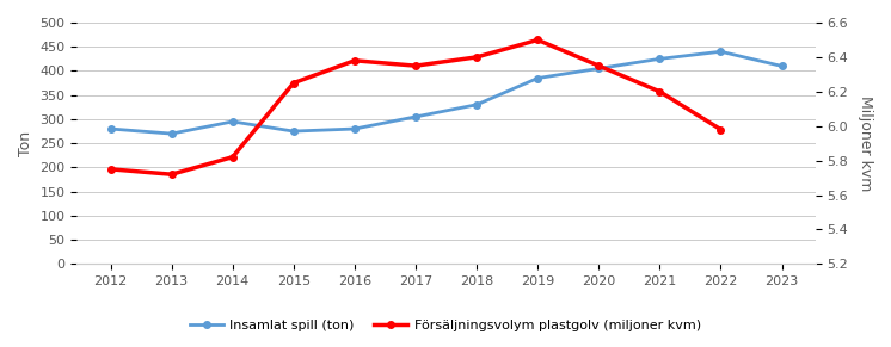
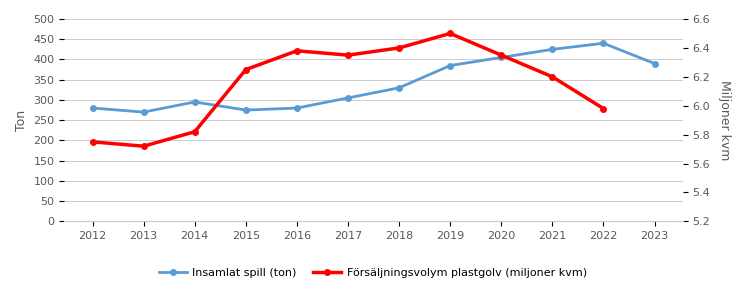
Insamlat spill (ton)/2023: 410 -> 390
